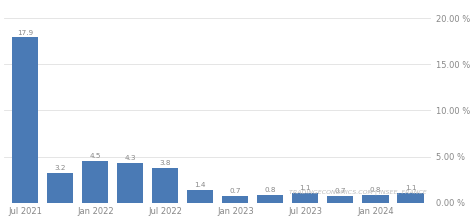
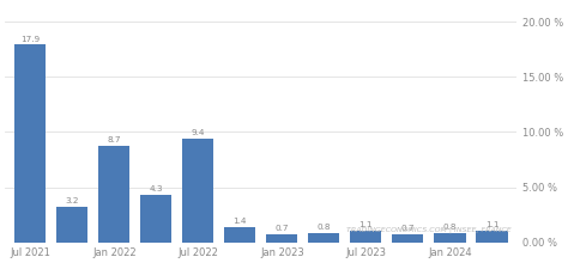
Jan 2022: 4.5 -> 8.7
Jul 2022: 3.8 -> 9.4
